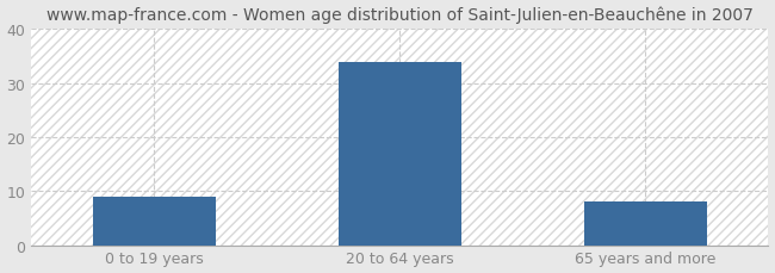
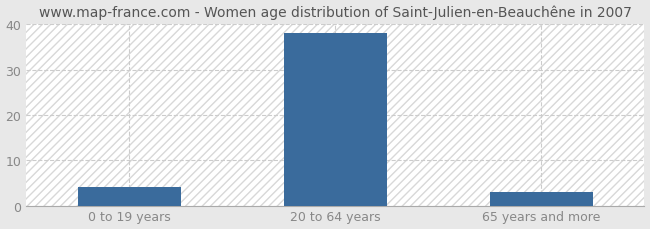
0 to 19 years: 9 -> 4
20 to 64 years: 34 -> 38
65 years and more: 8 -> 3
